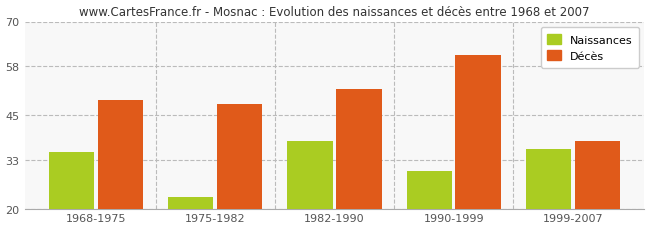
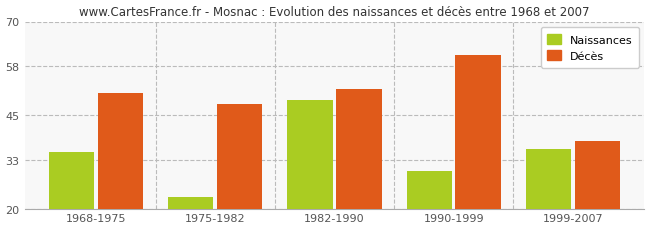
Décès/1968-1975: 49 -> 51
Naissances/1982-1990: 38 -> 49
